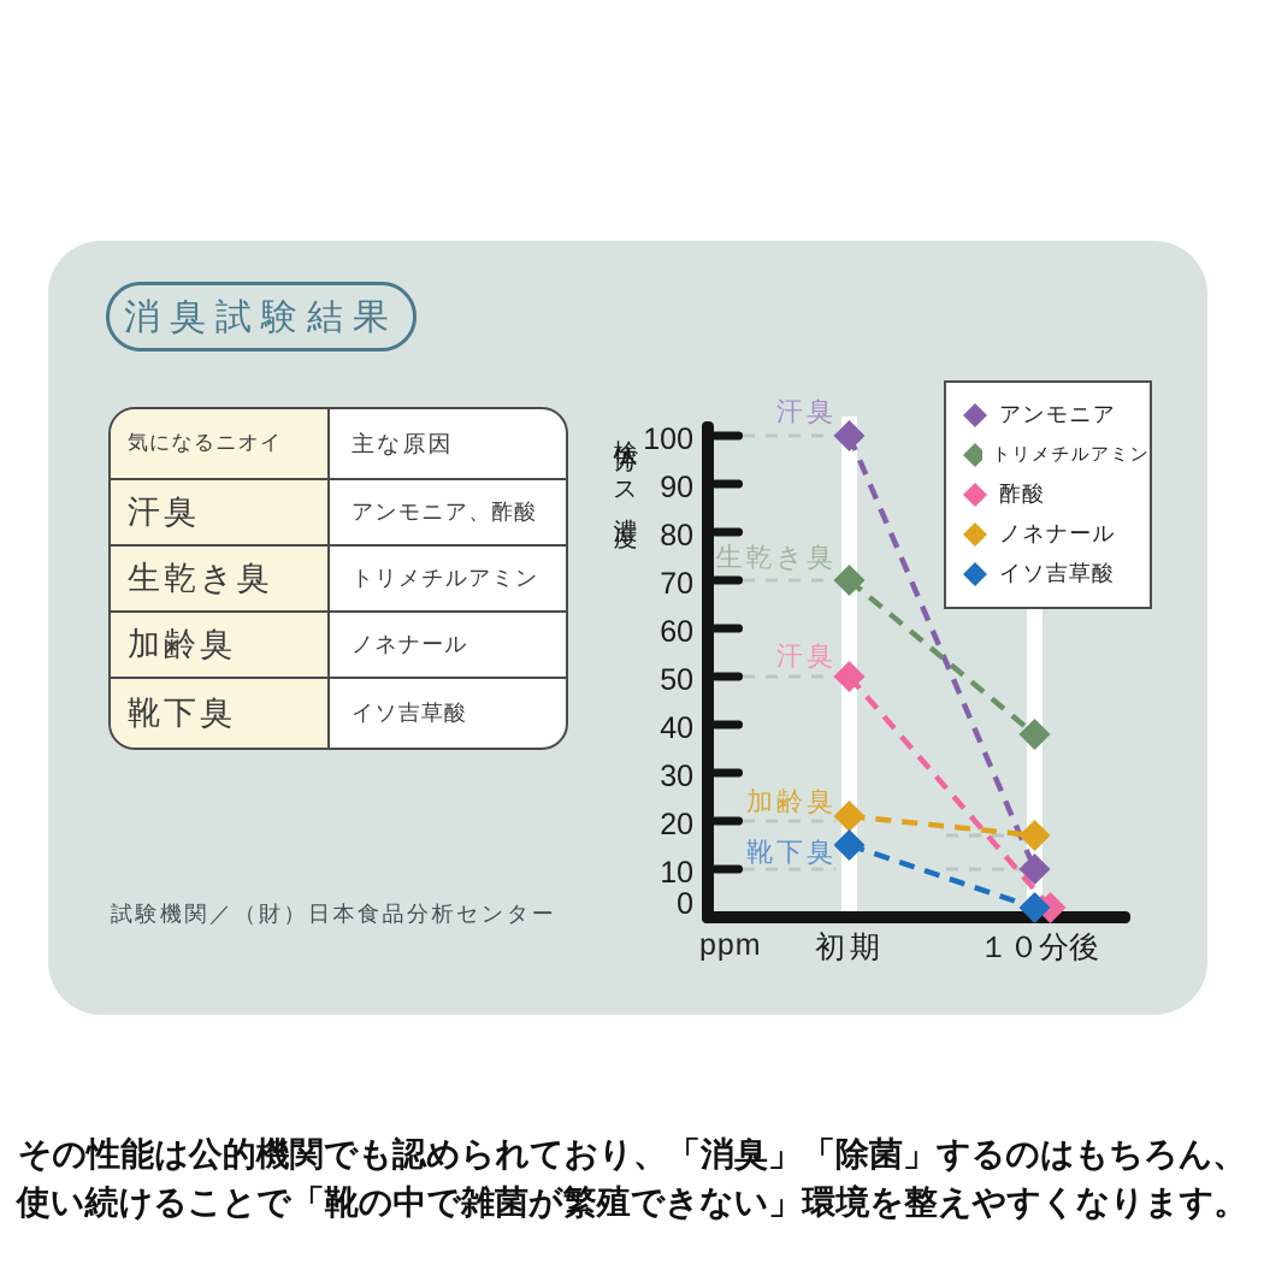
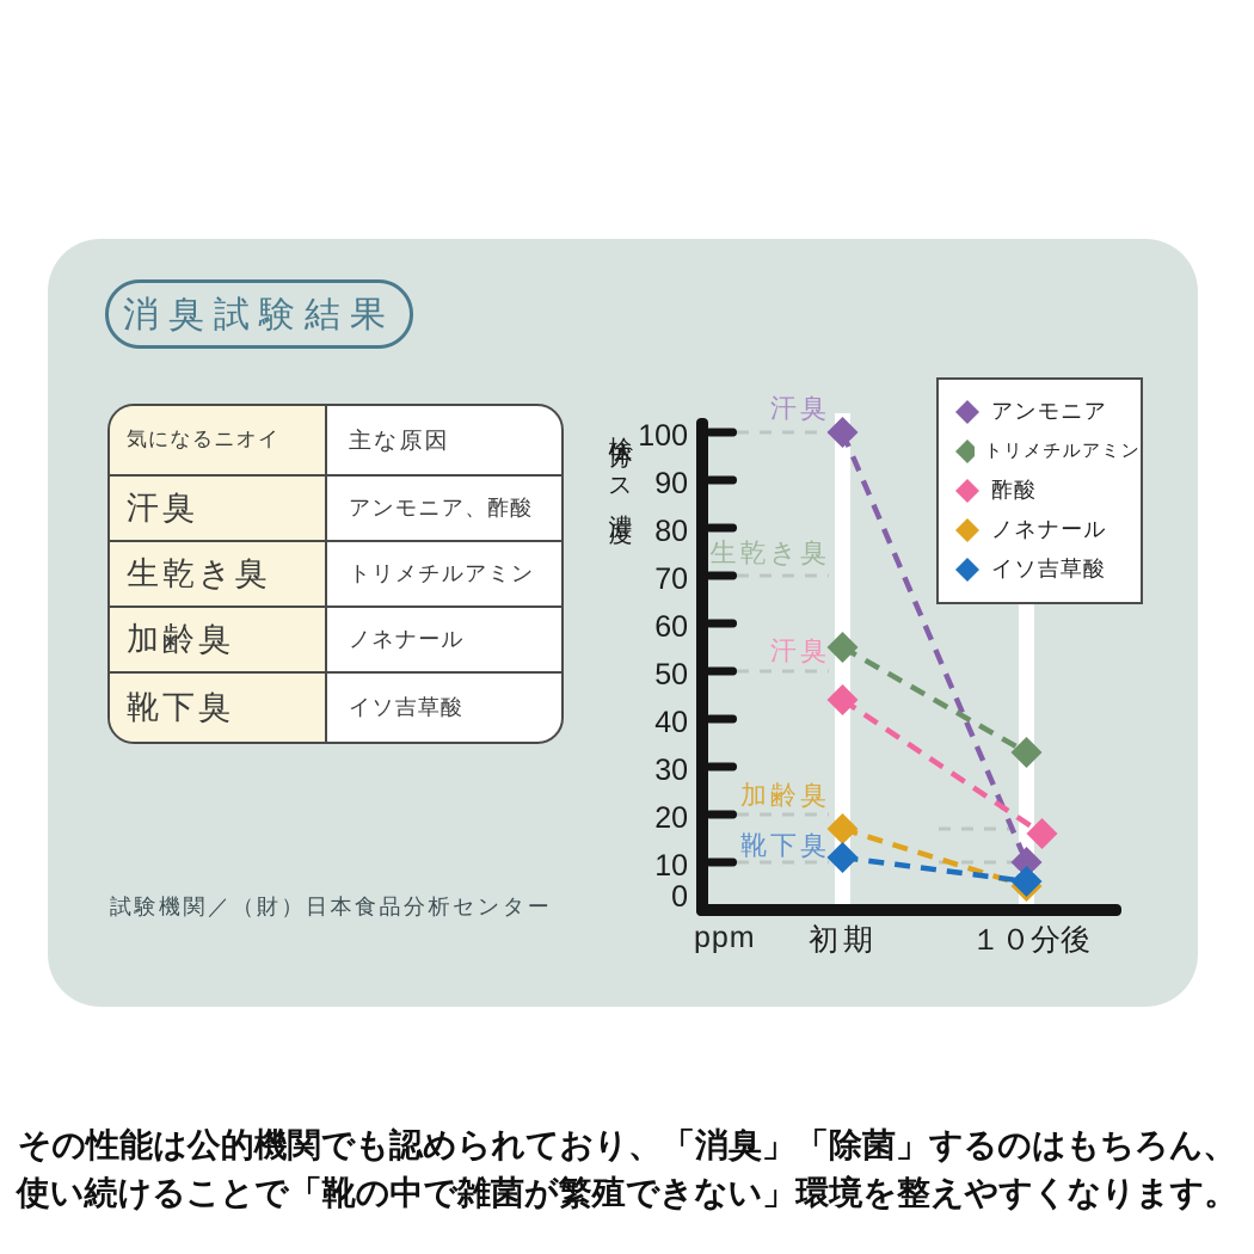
トリメチルアミン/初期: 70 -> 55
酢酸/初期: 50 -> 44
ノネナール/初期: 21 -> 17
イソ吉草酸/初期: 15 -> 11
トリメチルアミン/１０分後: 38 -> 33
酢酸/１０分後: 2 -> 16
ノネナール/１０分後: 17 -> 5
イソ吉草酸/１０分後: 2 -> 6
